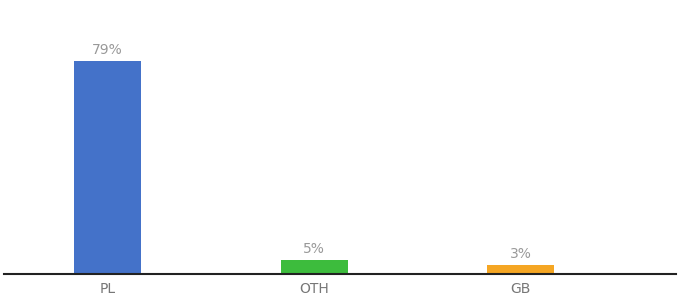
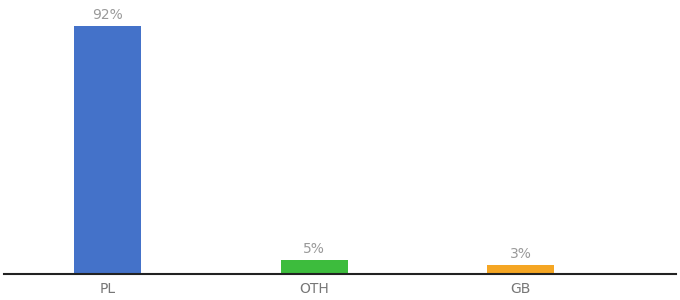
PL: 79% -> 92%
